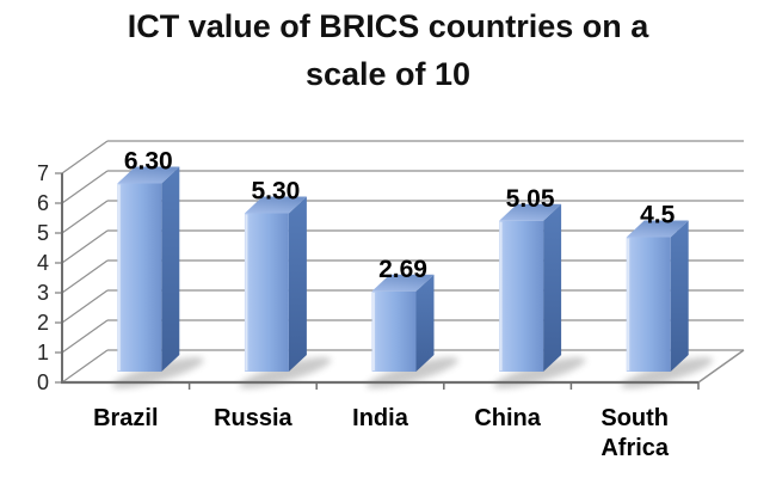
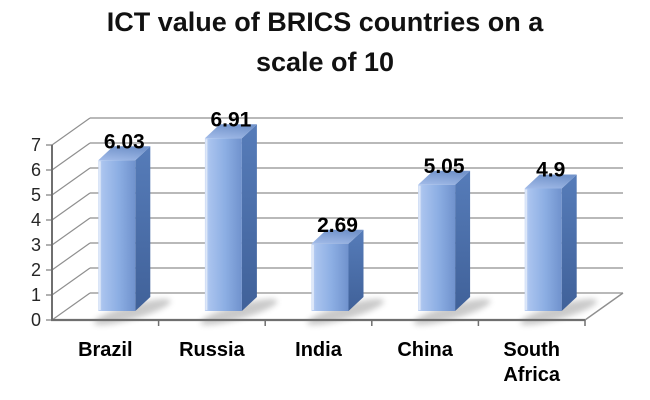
Brazil: 6.30 -> 6.03
Russia: 5.30 -> 6.91
South Africa: 4.5 -> 4.9
